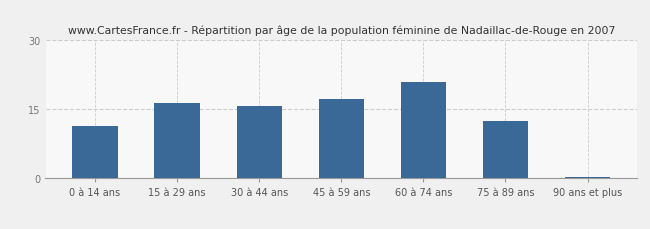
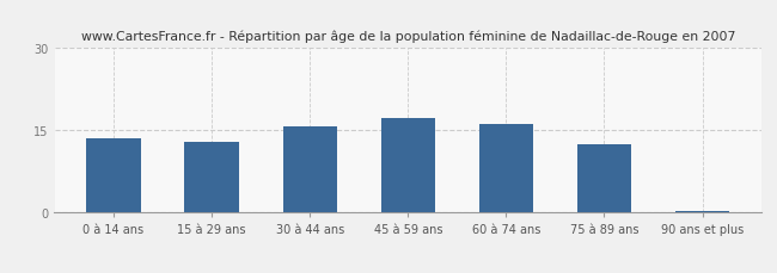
0 à 14 ans: 11.5 -> 13.5
15 à 29 ans: 16.5 -> 13.0
60 à 74 ans: 21.0 -> 16.1
